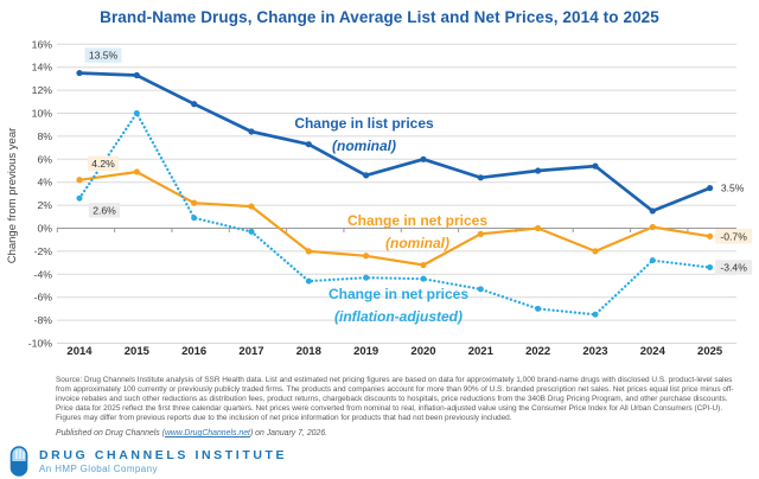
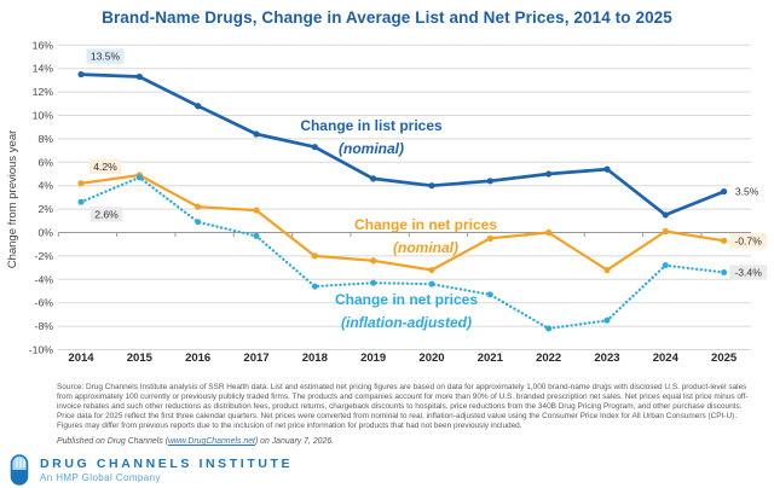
Change in net prices (inflation-adjusted)/2015: 10% -> 5%
Change in list prices (nominal)/2020: 6% -> 4%
Change in net prices (inflation-adjusted)/2022: -7% -> -8%
Change in net prices (nominal)/2023: -2% -> -3%
